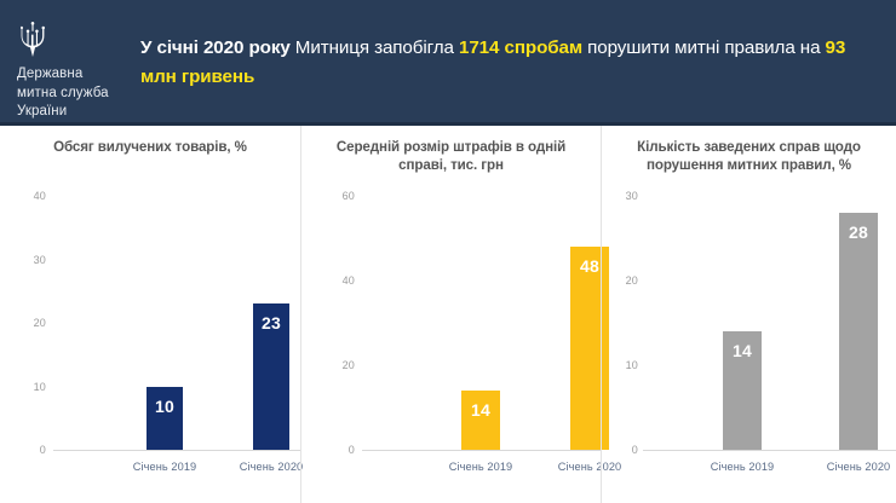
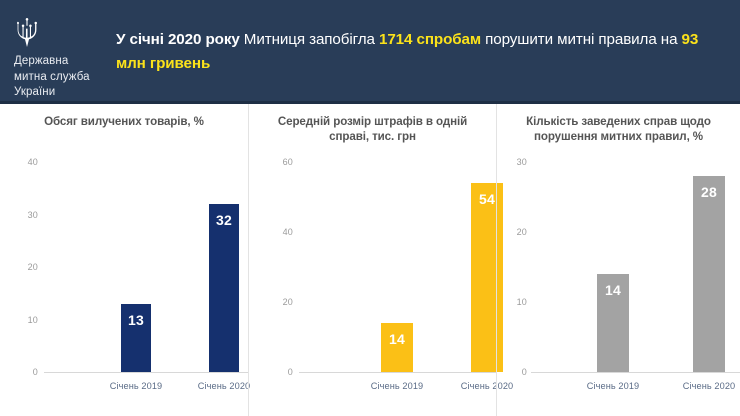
Обсяг вилучених товарів, %/Січень 2019: 10 -> 13
Обсяг вилучених товарів, %/Січень 2020: 23 -> 32
Середній розмір штрафів в одній справі, тис. грн/Січень 2020: 48 -> 54
